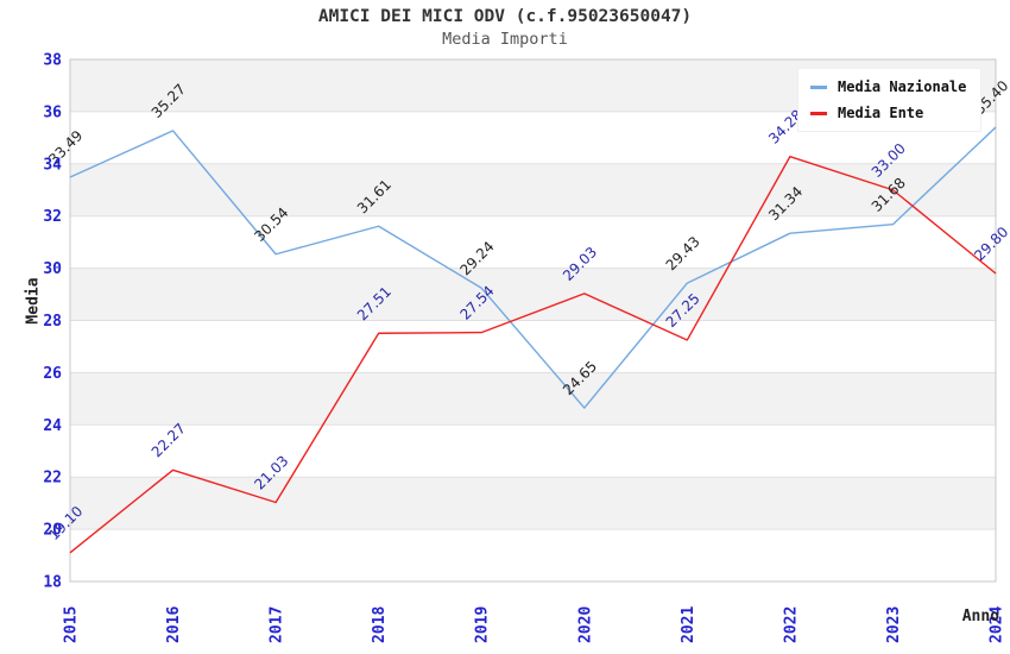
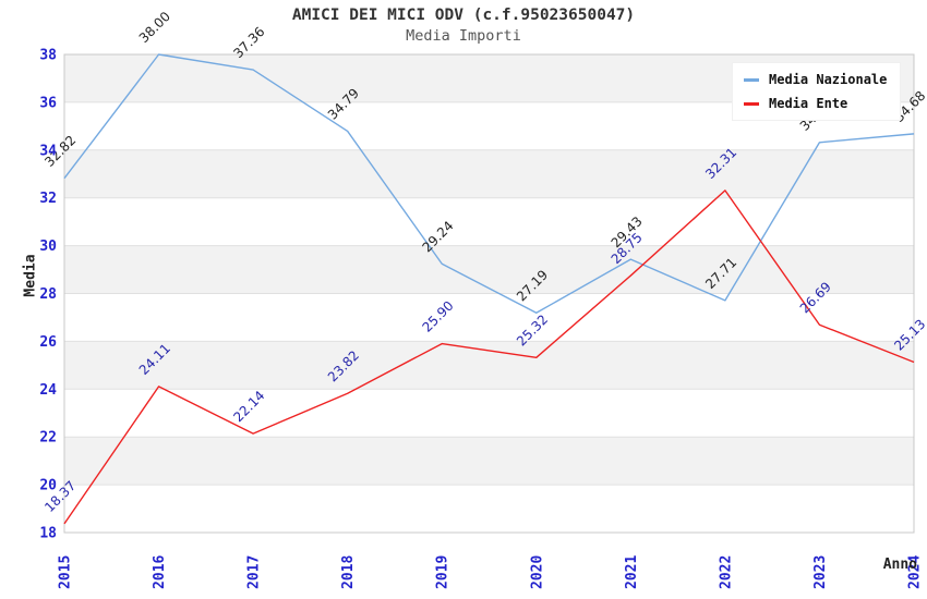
Media Nazionale/2015: 33.49 -> 32.82
Media Ente/2015: 19.10 -> 18.37
Media Nazionale/2016: 35.27 -> 38.00
Media Ente/2016: 22.27 -> 24.11
Media Nazionale/2017: 30.54 -> 37.36
Media Ente/2017: 21.03 -> 22.14
Media Nazionale/2018: 31.61 -> 34.79
Media Ente/2018: 27.51 -> 23.82
Media Ente/2019: 27.54 -> 25.90
Media Nazionale/2020: 24.65 -> 27.19
Media Ente/2020: 29.03 -> 25.32
Media Ente/2021: 27.25 -> 28.75
Media Nazionale/2022: 31.34 -> 27.71
Media Ente/2022: 34.28 -> 32.31
Media Nazionale/2023: 31.68 -> 34.32
Media Ente/2023: 33.00 -> 26.69
Media Nazionale/2024: 35.40 -> 34.68
Media Ente/2024: 29.80 -> 25.13
